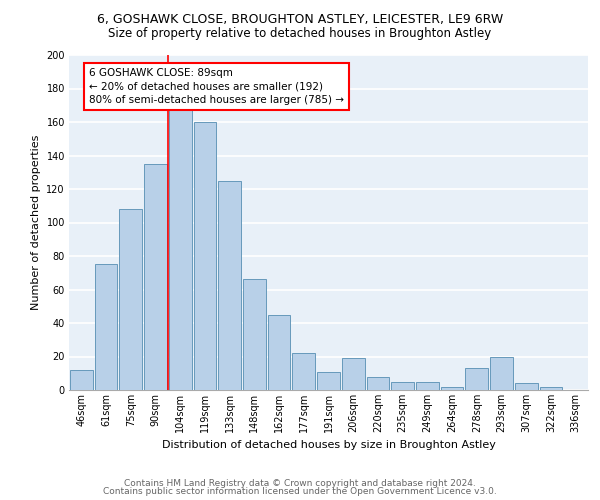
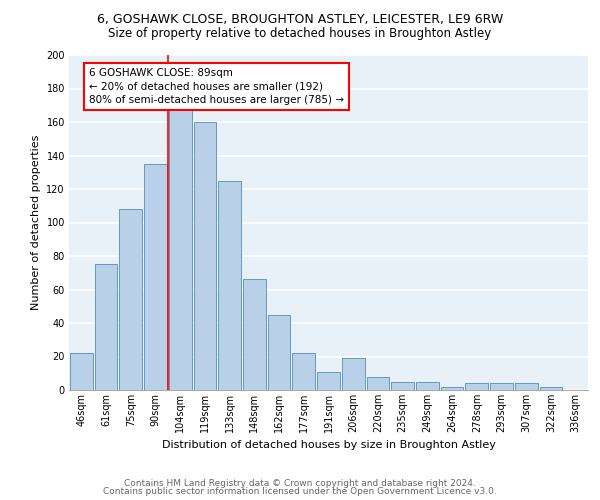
46sqm: 12 -> 22
278sqm: 13 -> 4
293sqm: 20 -> 4
